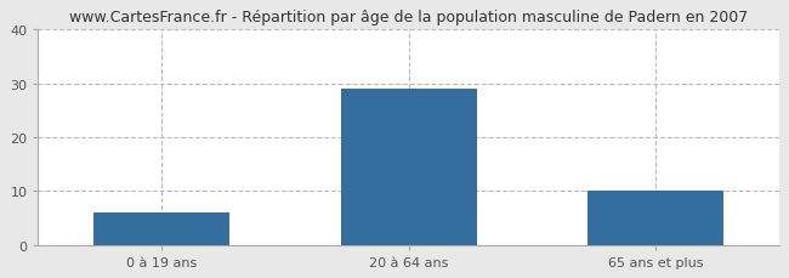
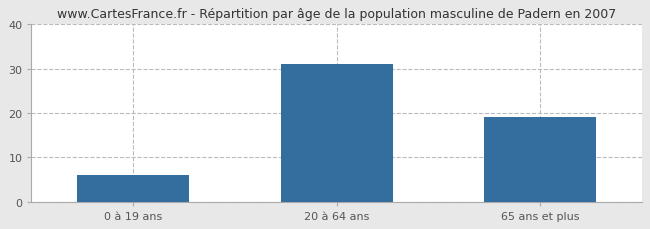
20 à 64 ans: 29 -> 31
65 ans et plus: 10 -> 19
